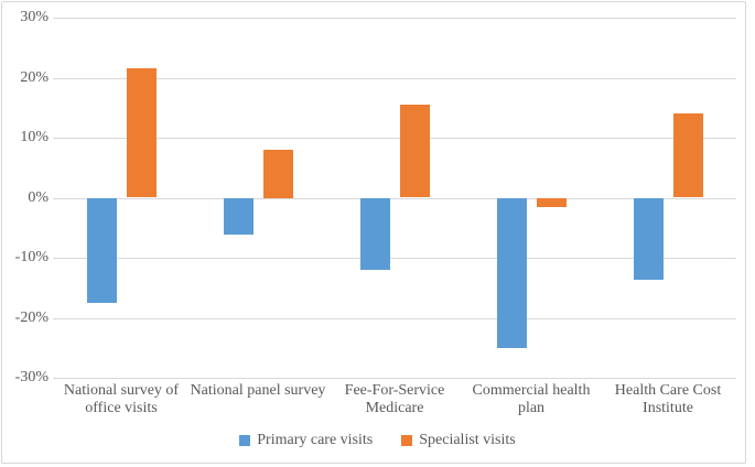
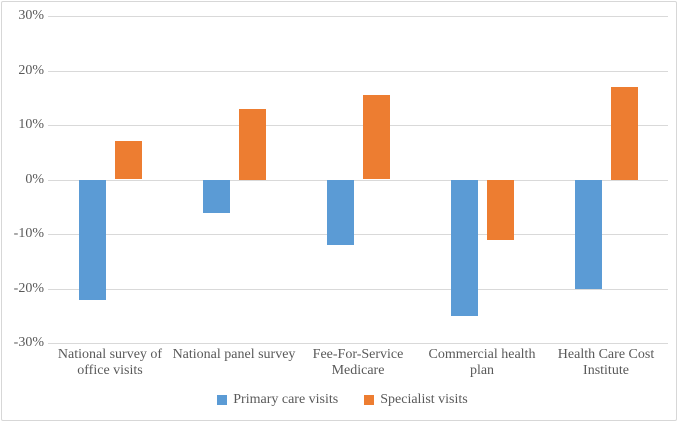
Primary care visits/National survey of office visits: -18% -> -22%
Specialist visits/National survey of office visits: 22% -> 7%
Specialist visits/National panel survey: 8% -> 13%
Specialist visits/Commercial health plan: -2% -> -11%
Primary care visits/Health Care Cost Institute: -14% -> -20%
Specialist visits/Health Care Cost Institute: 14% -> 17%
